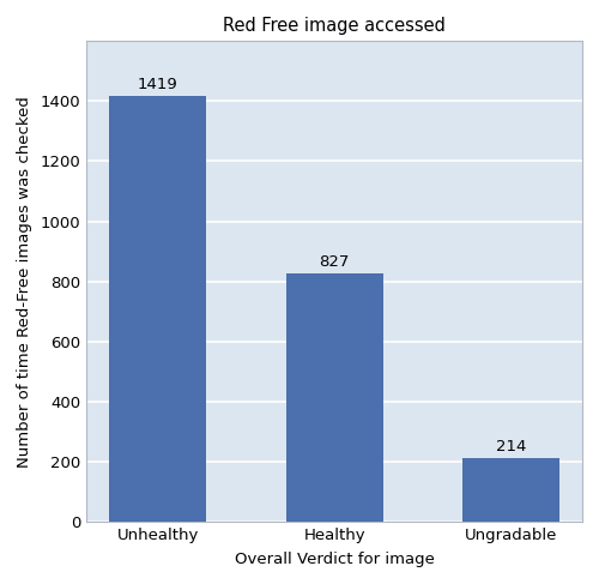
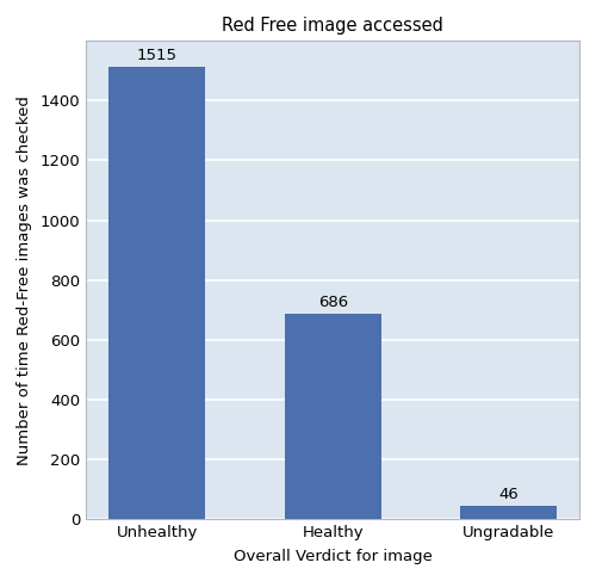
Unhealthy: 1419 -> 1515
Healthy: 827 -> 686
Ungradable: 214 -> 46
